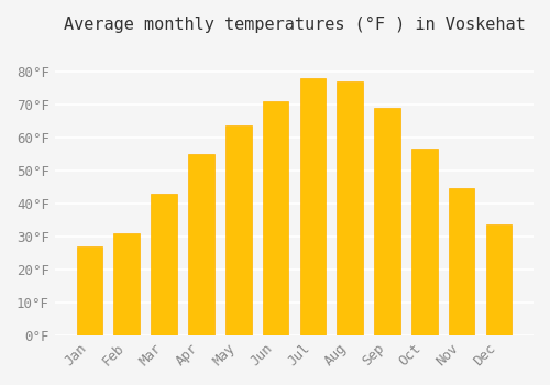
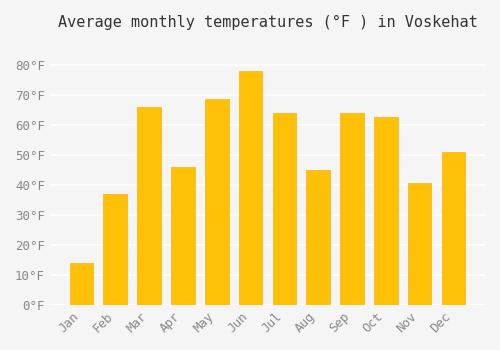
Jan: 27.0°F -> 14.0°F
Feb: 31.0°F -> 37.0°F
Mar: 43.0°F -> 66.0°F
Apr: 55.0°F -> 46.0°F
May: 63.5°F -> 68.5°F
Jun: 71.0°F -> 78.0°F
Jul: 78.0°F -> 64.0°F
Aug: 77.0°F -> 45.0°F
Sep: 69.0°F -> 64.0°F
Oct: 56.5°F -> 62.5°F
Nov: 44.5°F -> 40.5°F
Dec: 33.5°F -> 51.0°F
